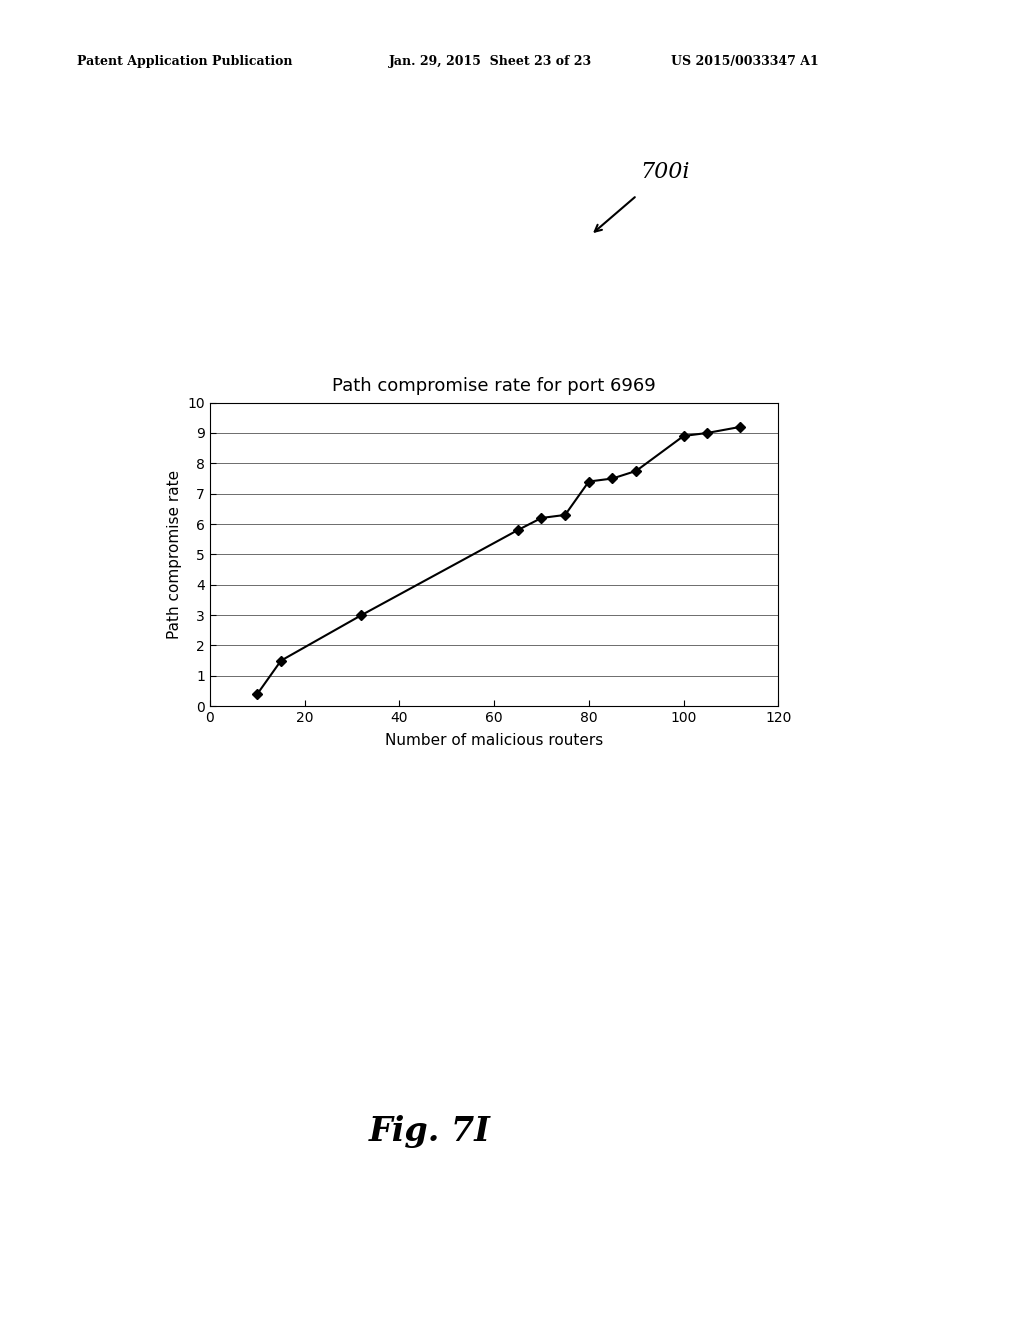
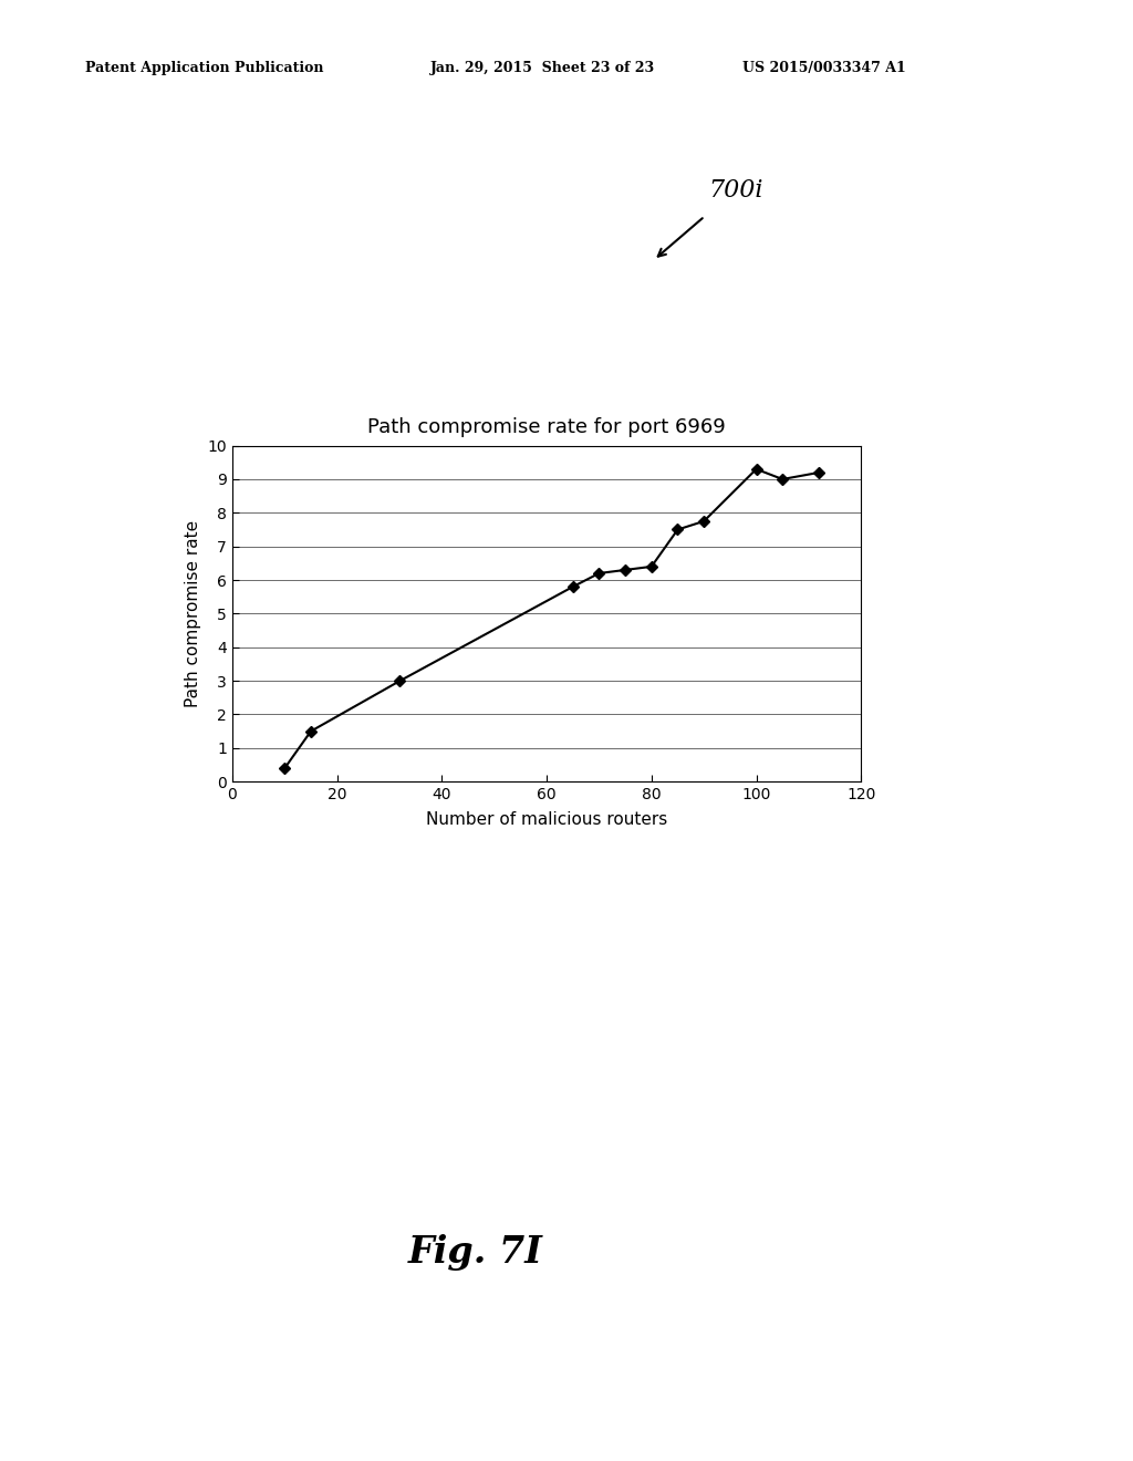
80: 7.40 -> 6.40
100: 8.90 -> 9.30
